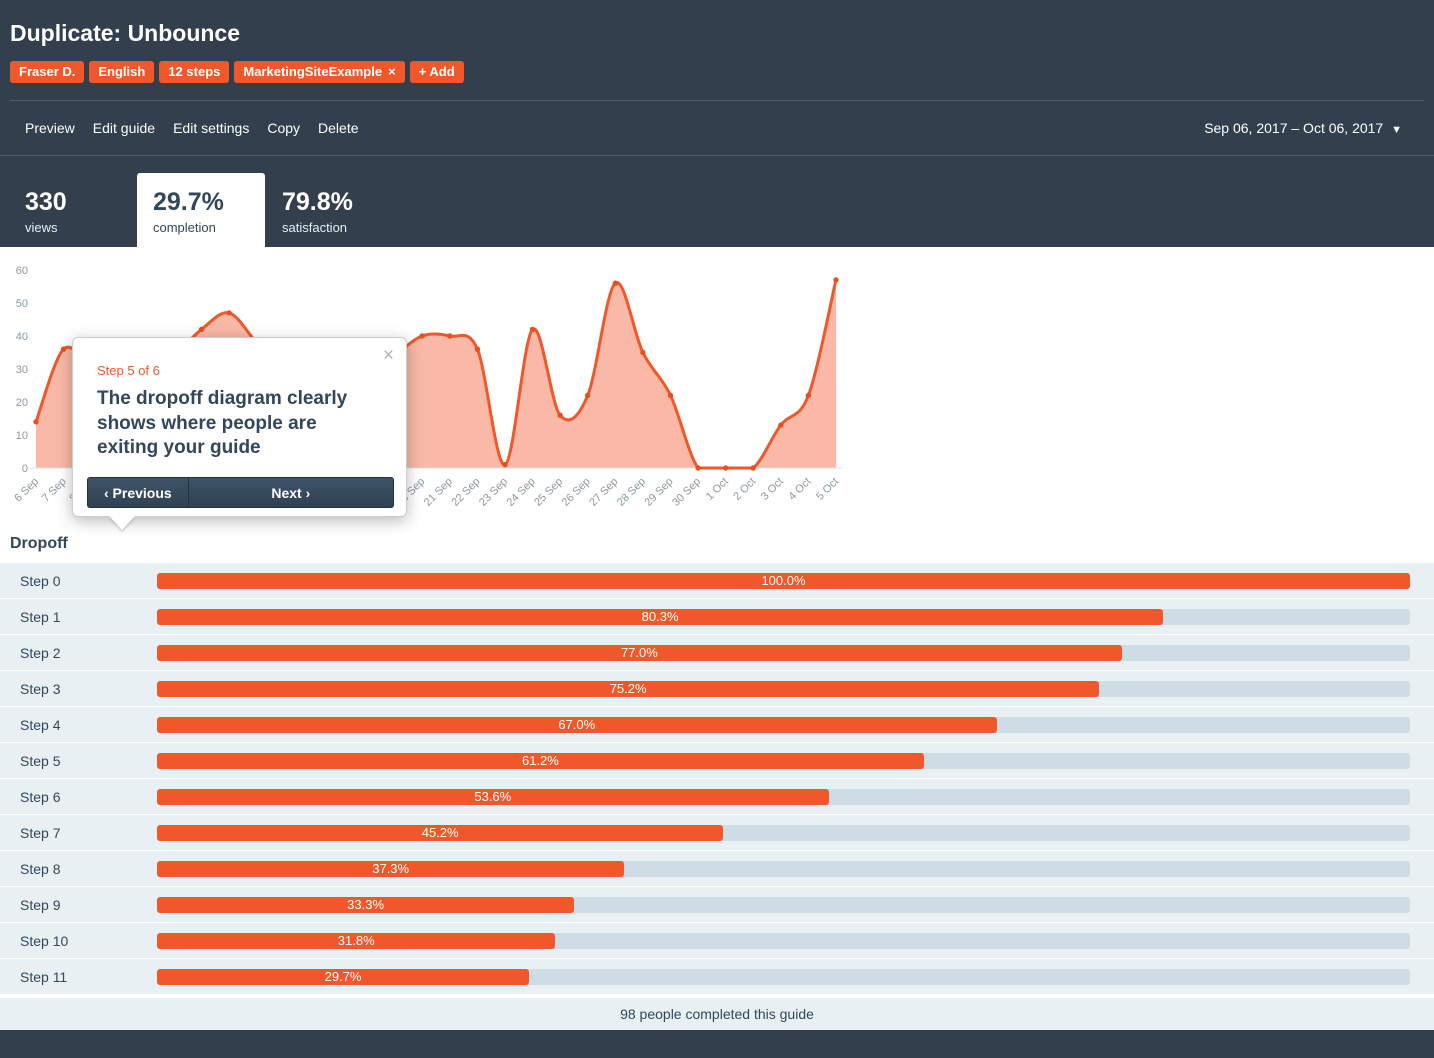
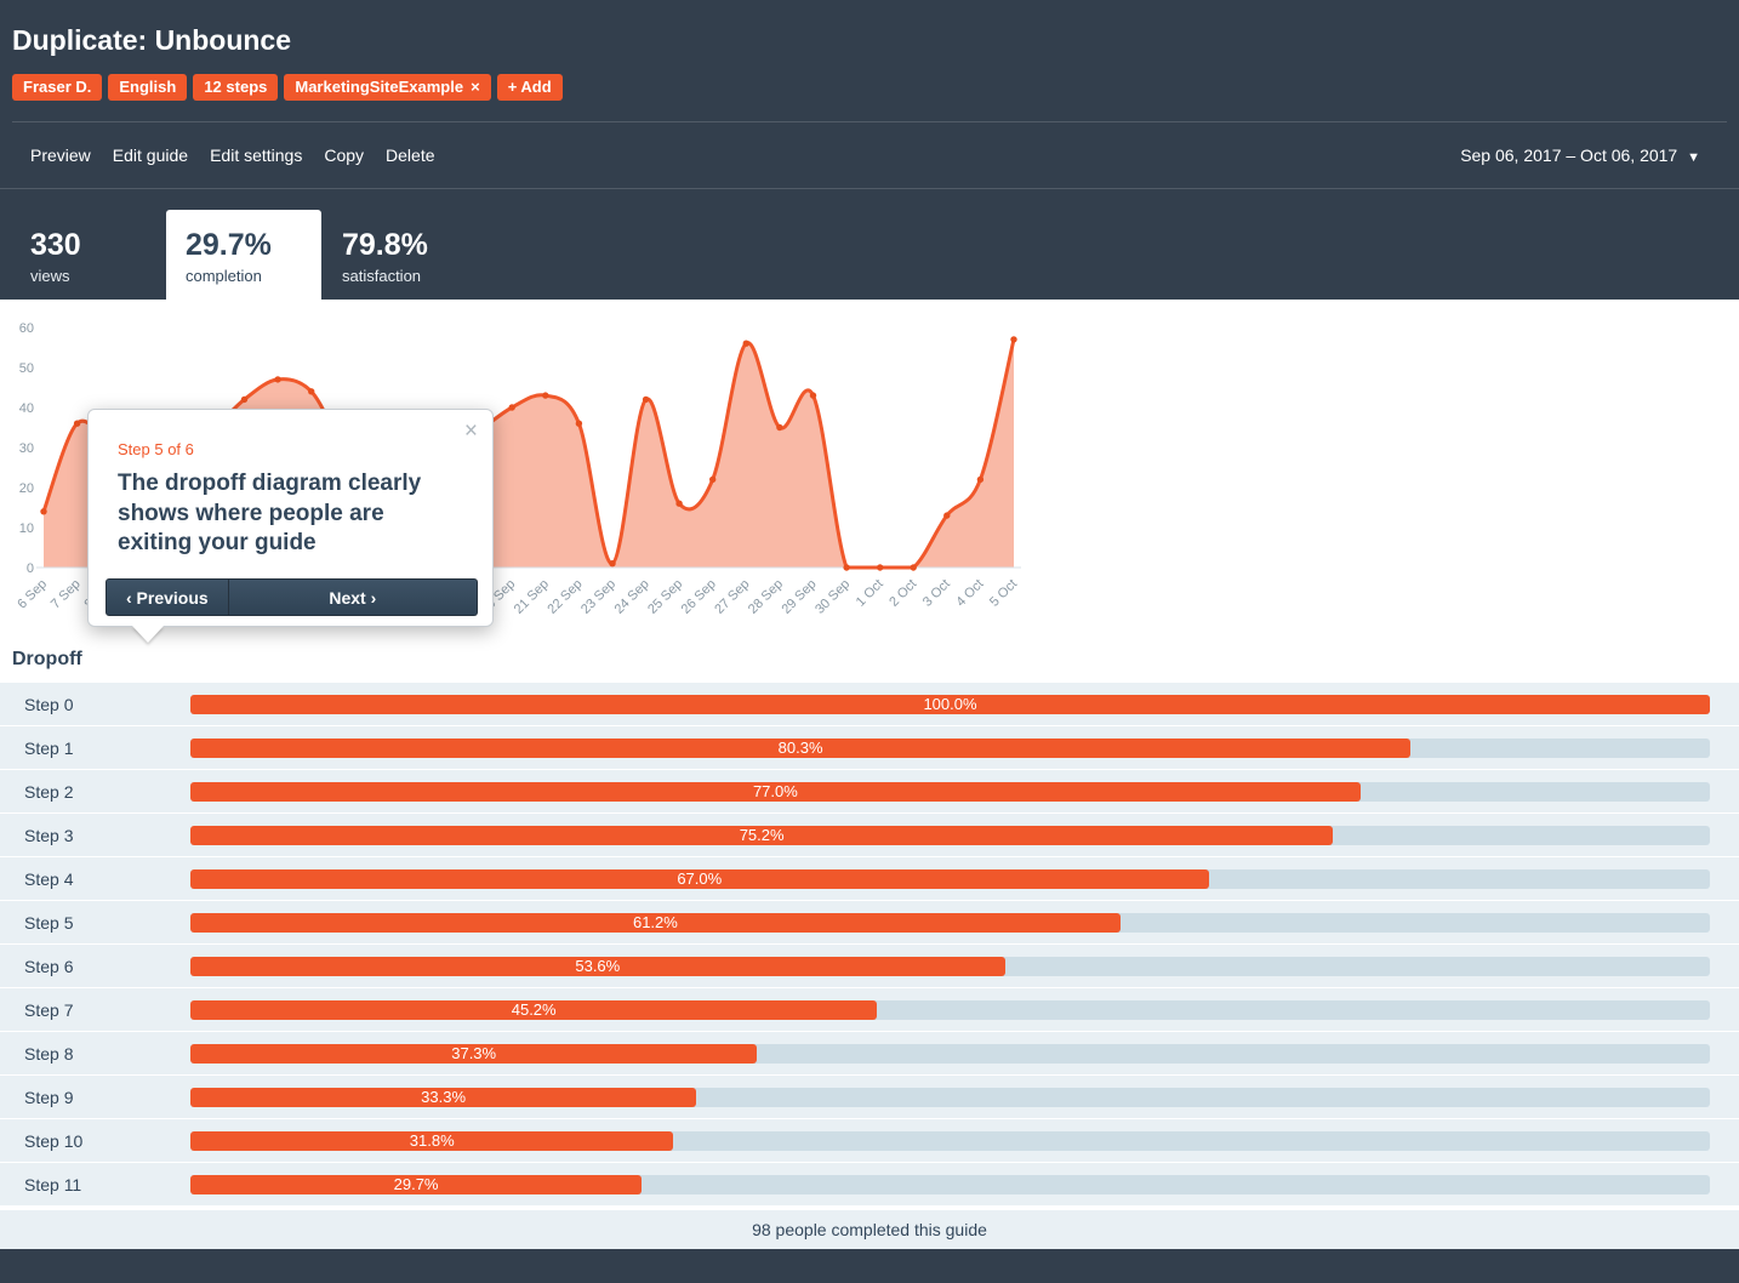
14 Sep: 38 -> 44
21 Sep: 40 -> 43
29 Sep: 22 -> 43
